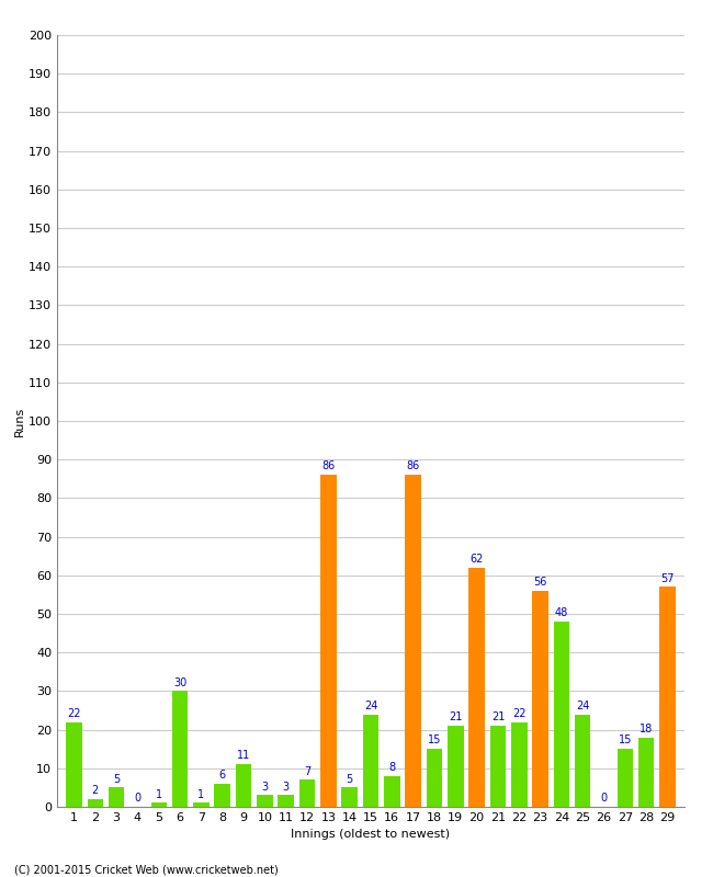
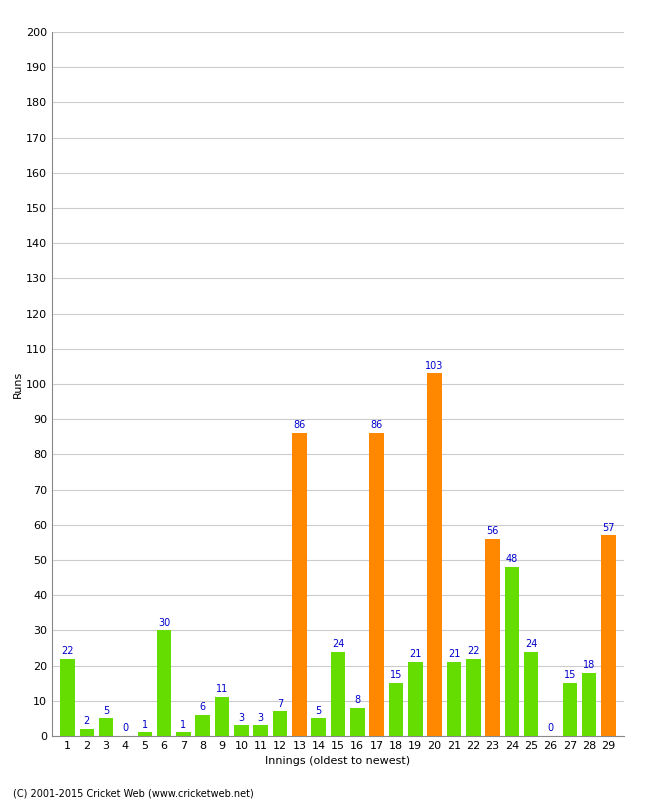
20: 62 -> 103
